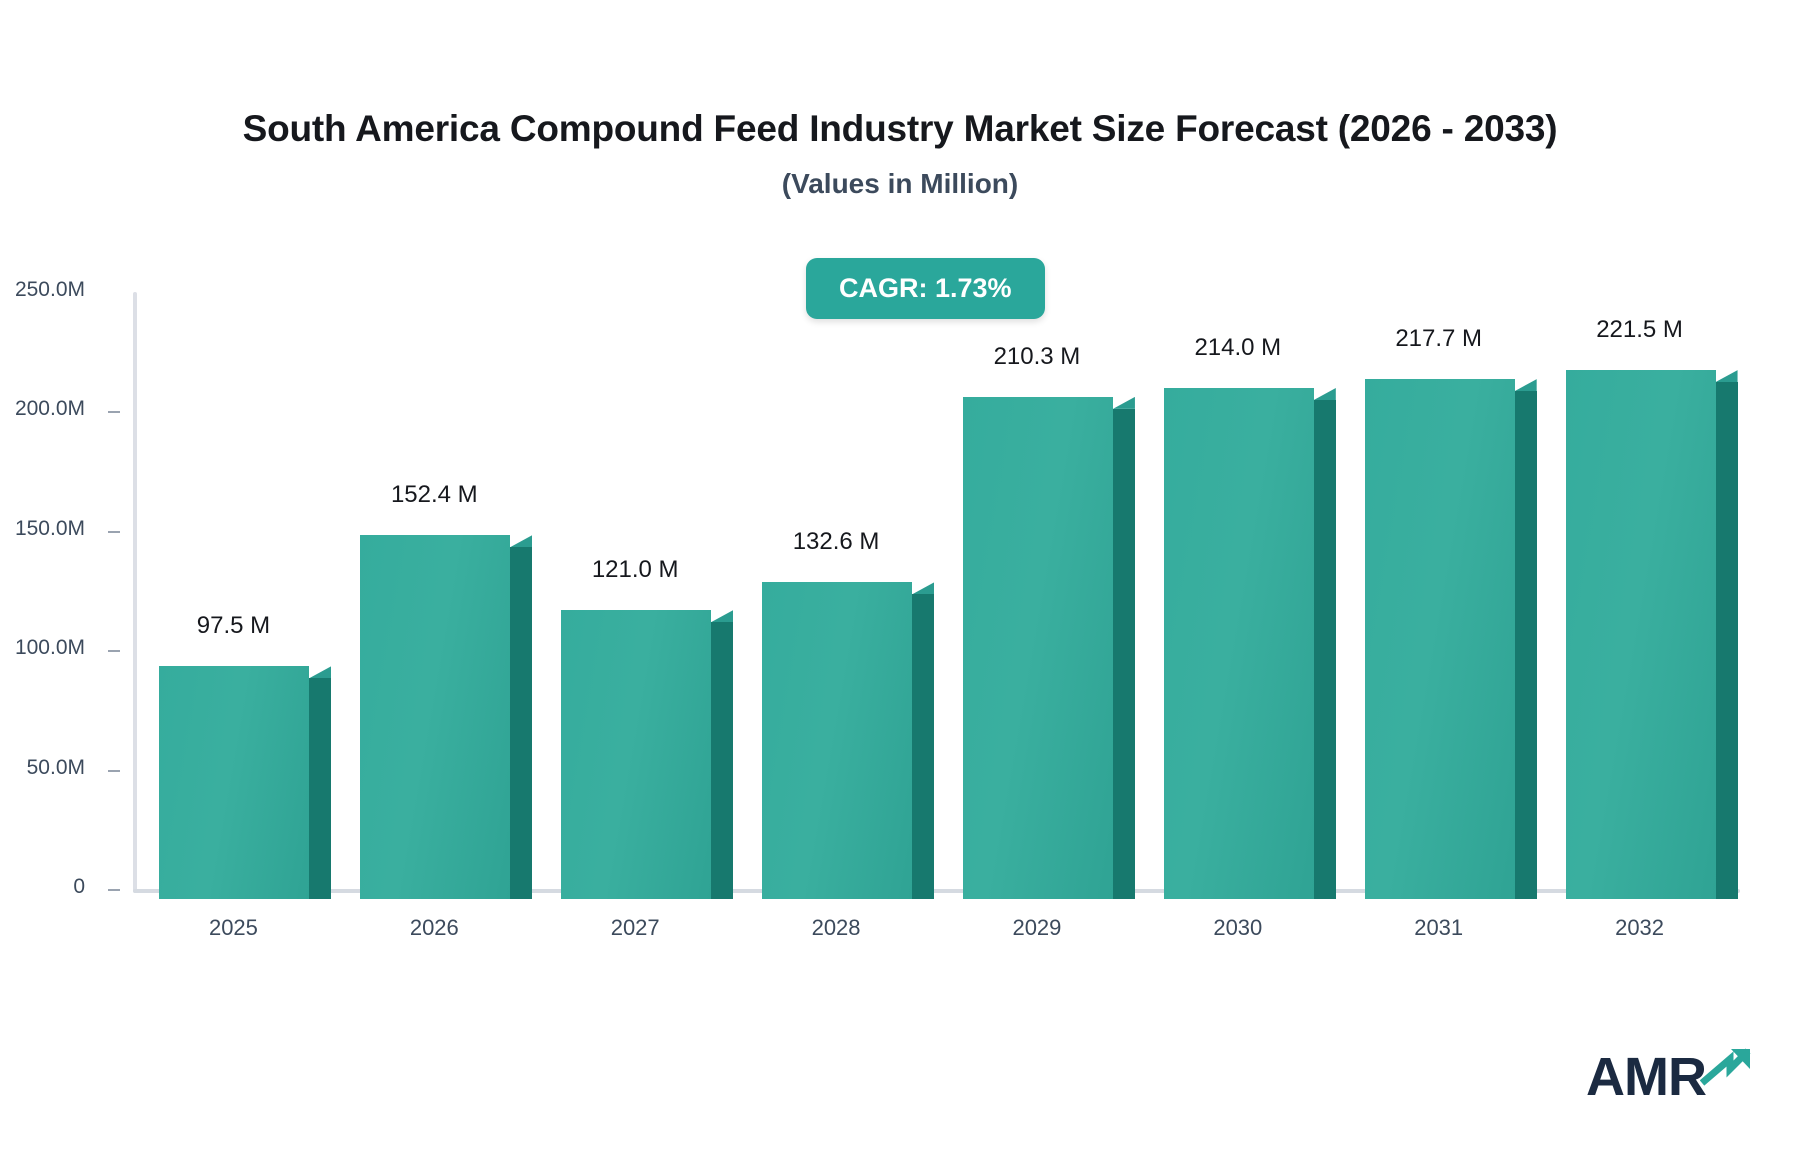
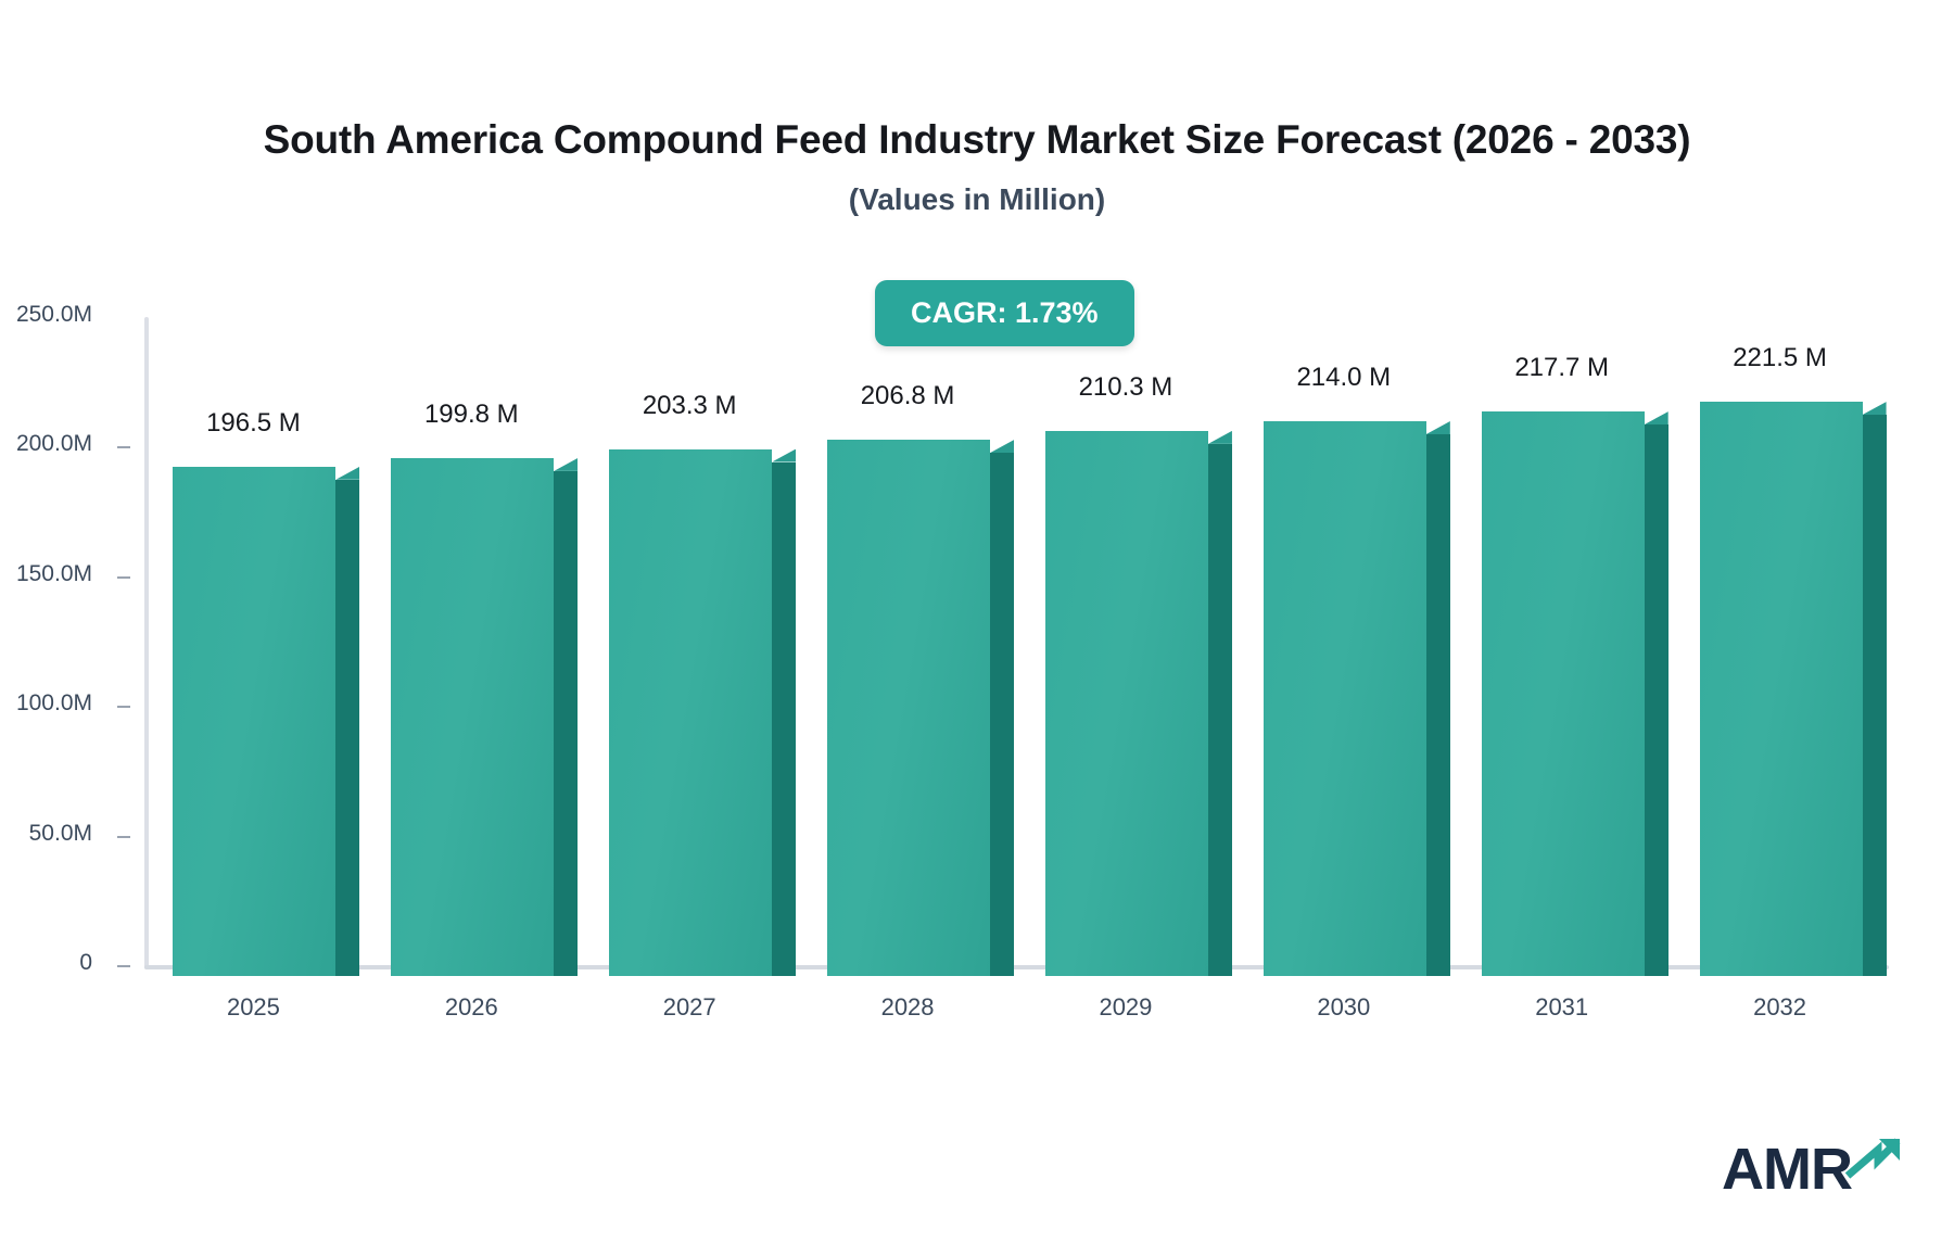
2025: 97.5 -> 196.5
2026: 152.4 -> 199.8
2027: 121.0 -> 203.3
2028: 132.6 -> 206.8
